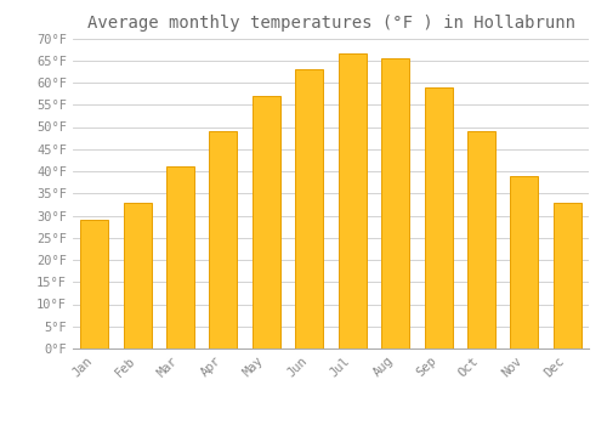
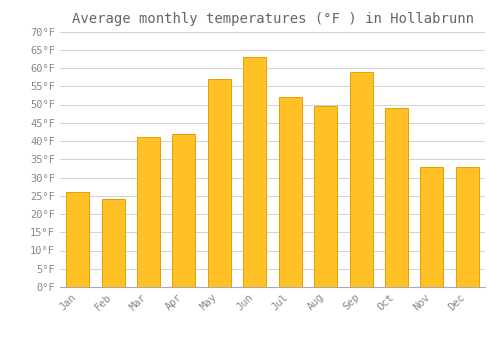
Jan: 29.0°F -> 26.0°F
Feb: 33.0°F -> 24.0°F
Apr: 49.0°F -> 42.0°F
Jul: 66.5°F -> 52.0°F
Aug: 65.5°F -> 49.5°F
Nov: 39.0°F -> 33.0°F
